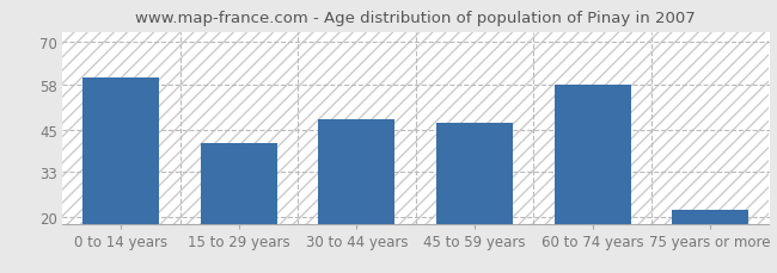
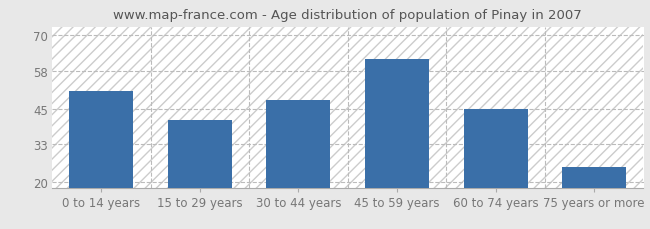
0 to 14 years: 60 -> 51
45 to 59 years: 47 -> 62
60 to 74 years: 58 -> 45
75 years or more: 22 -> 25
